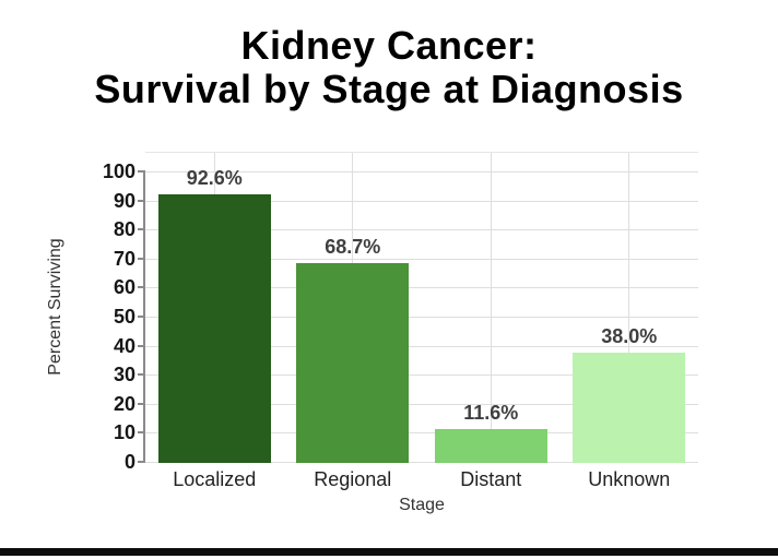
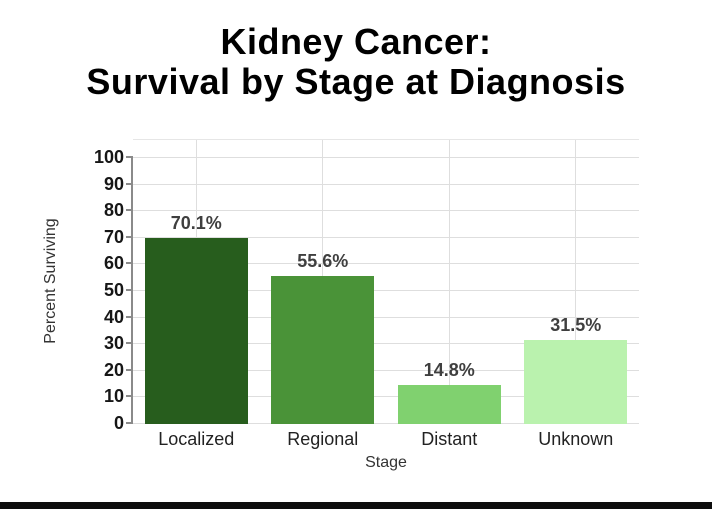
Localized: 92.6% -> 70.1%
Regional: 68.7% -> 55.6%
Distant: 11.6% -> 14.8%
Unknown: 38.0% -> 31.5%
